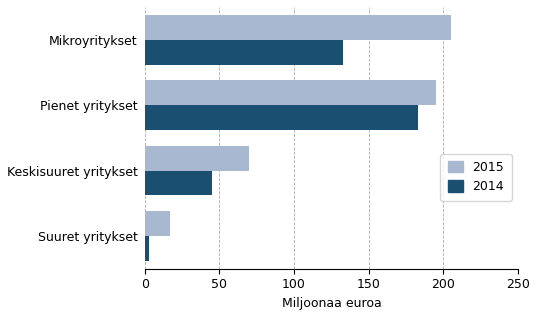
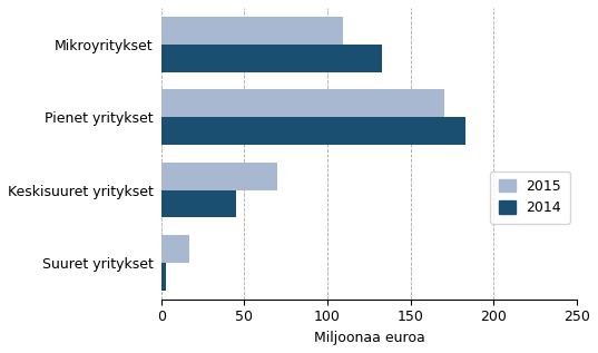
2015/Mikroyritykset: 205 -> 109
2015/Pienet yritykset: 195 -> 170
